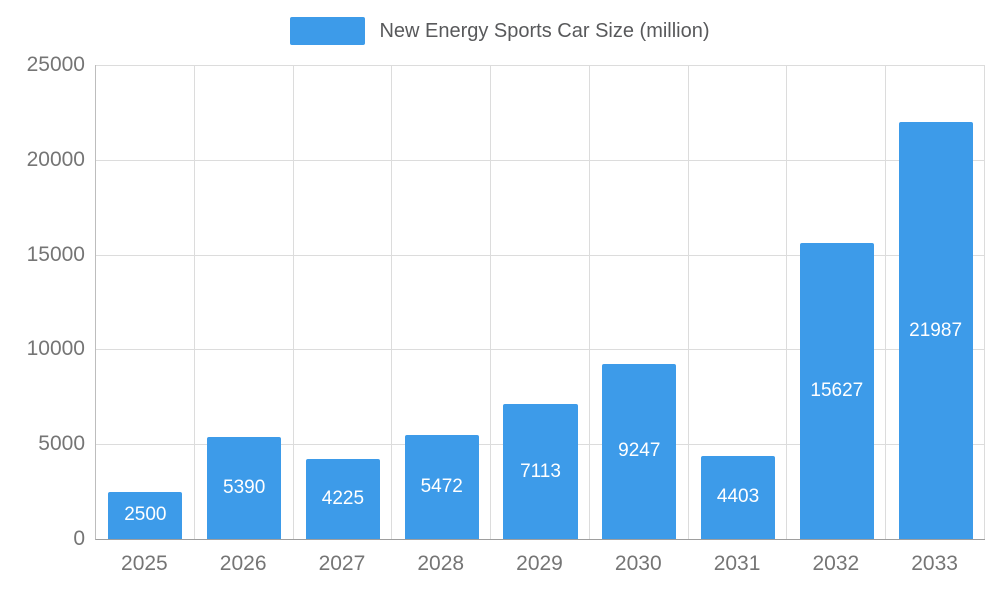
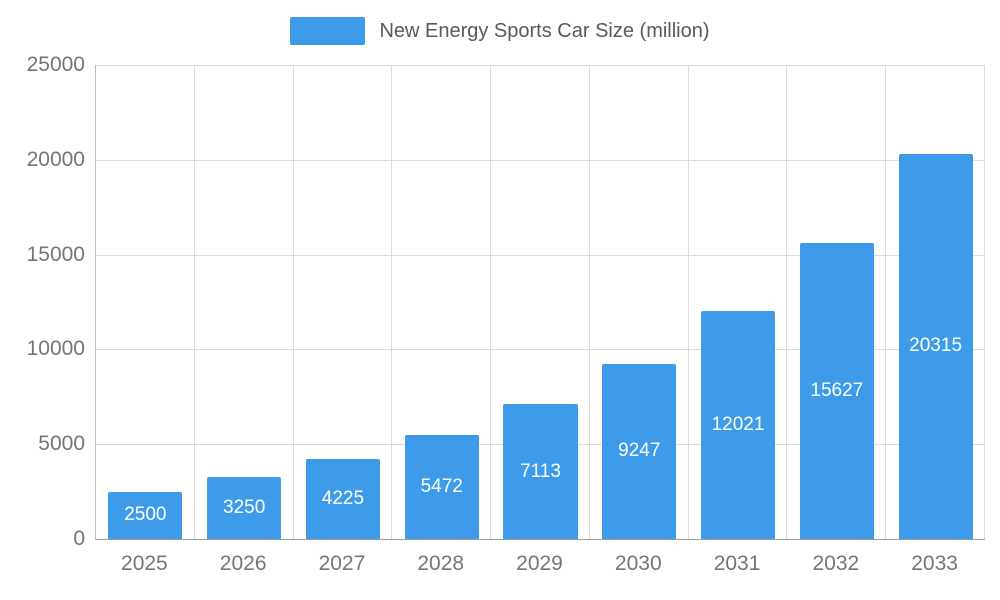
2026: 5390 -> 3250
2031: 4403 -> 12021
2033: 21987 -> 20315
